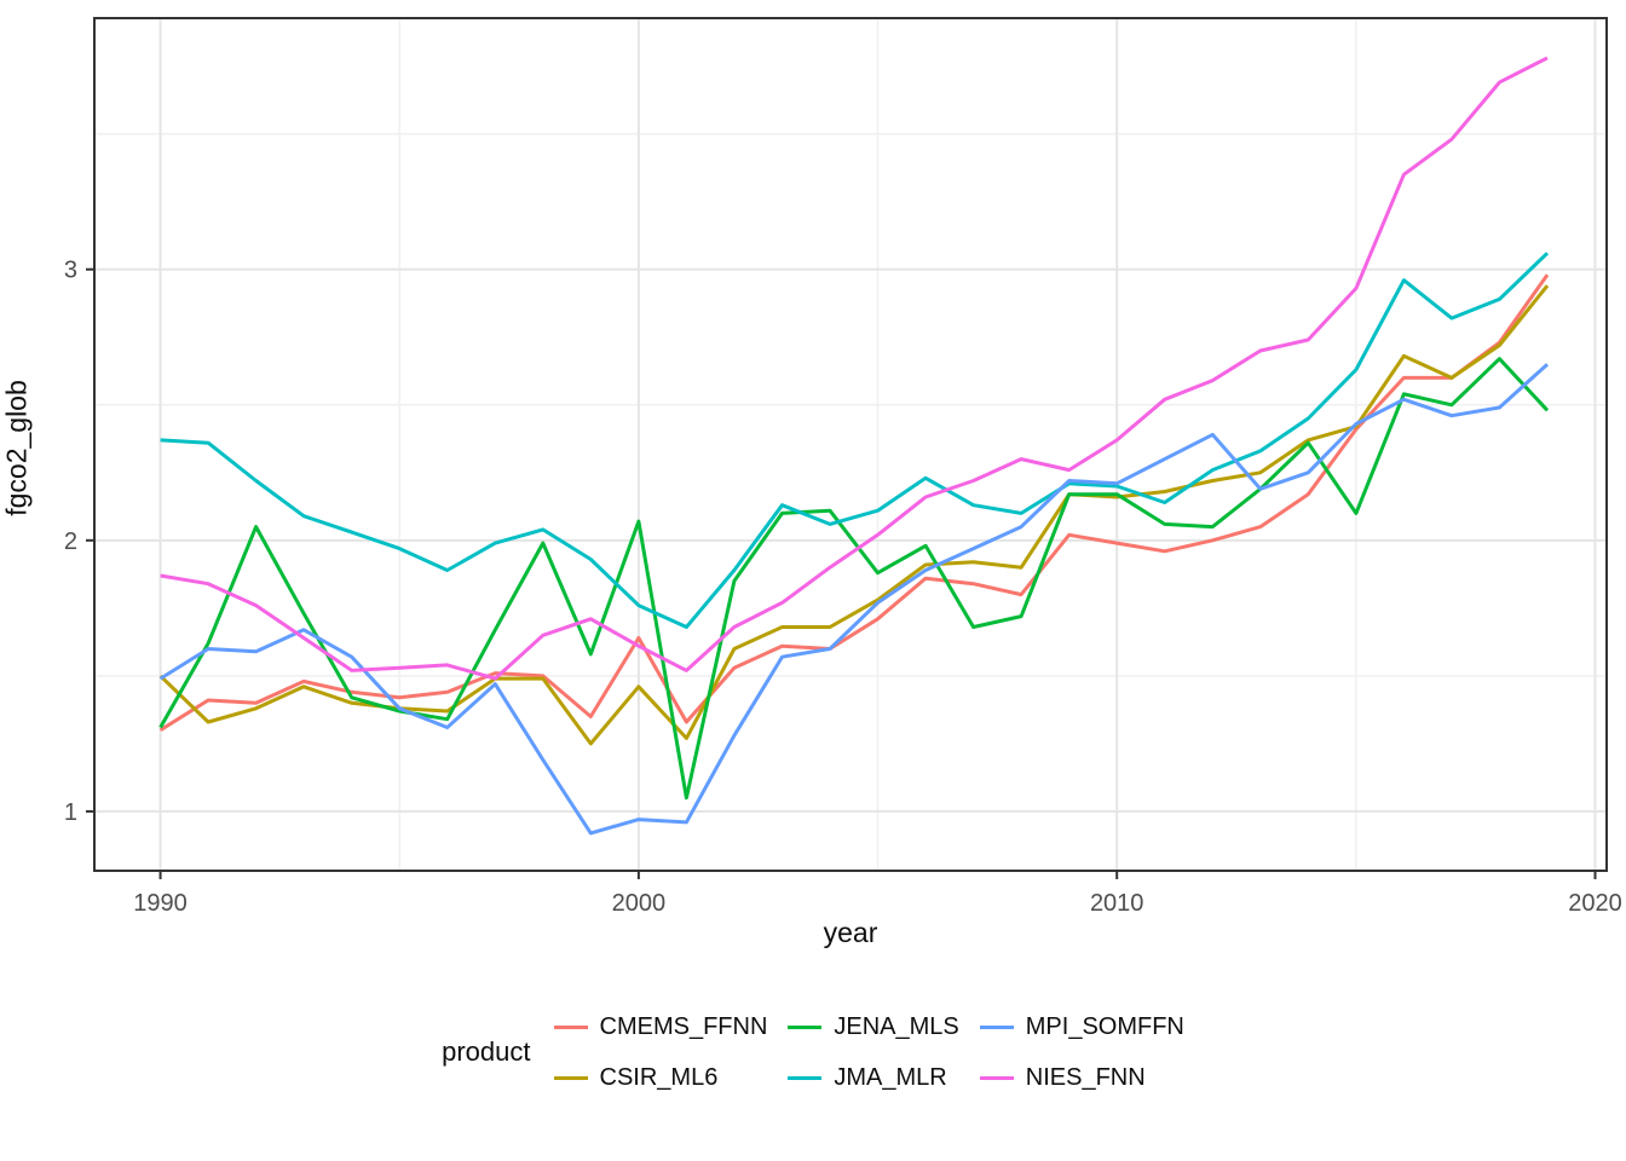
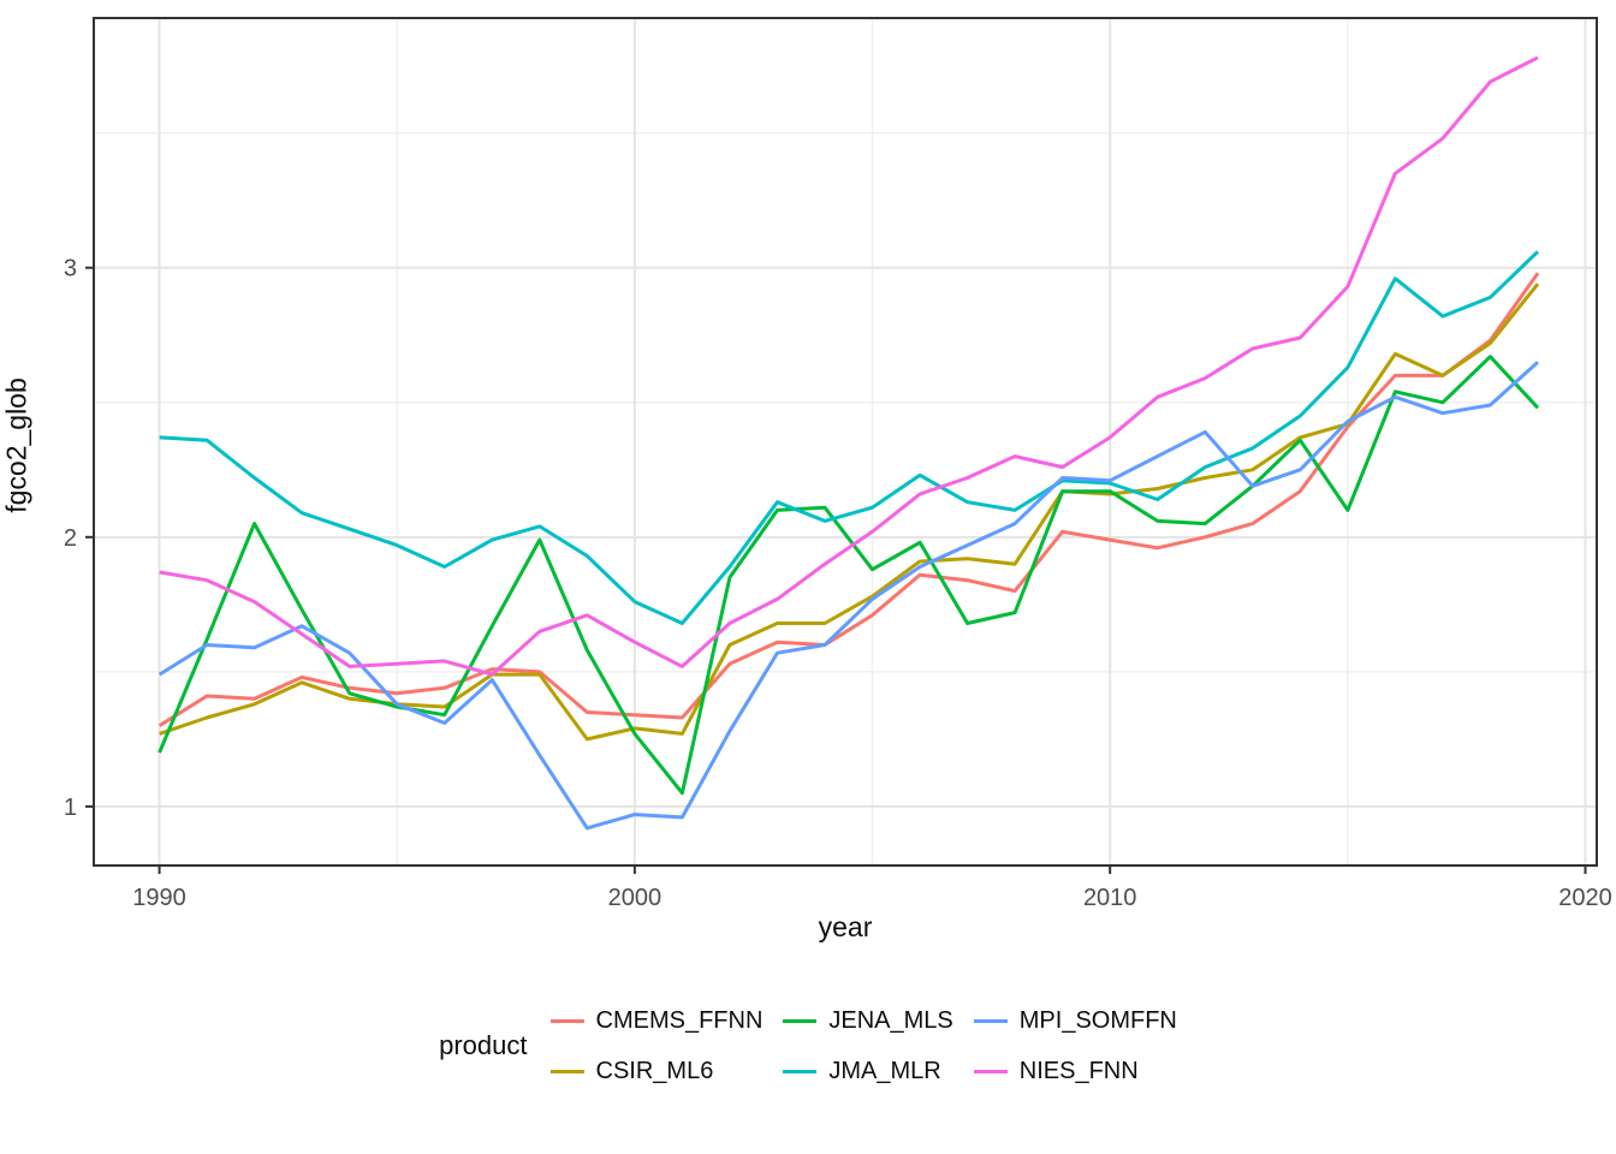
CSIR_ML6/1990: 1.50 -> 1.27
JENA_MLS/1990: 1.31 -> 1.20
CMEMS_FFNN/2000: 1.64 -> 1.34
CSIR_ML6/2000: 1.46 -> 1.29
JENA_MLS/2000: 2.07 -> 1.27
